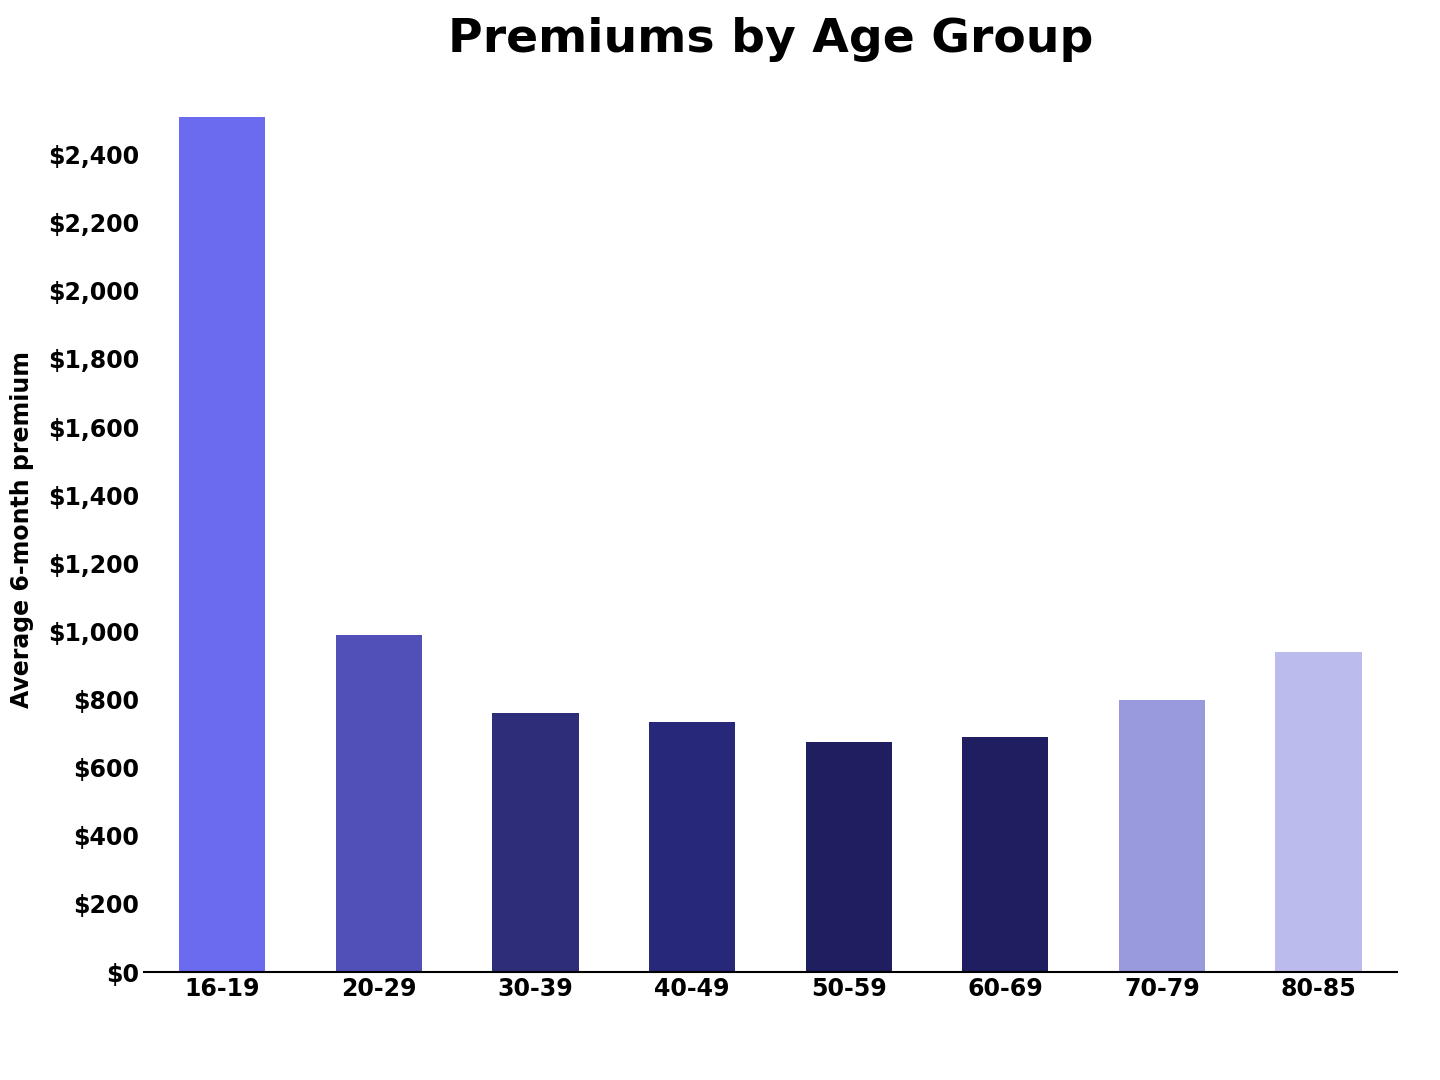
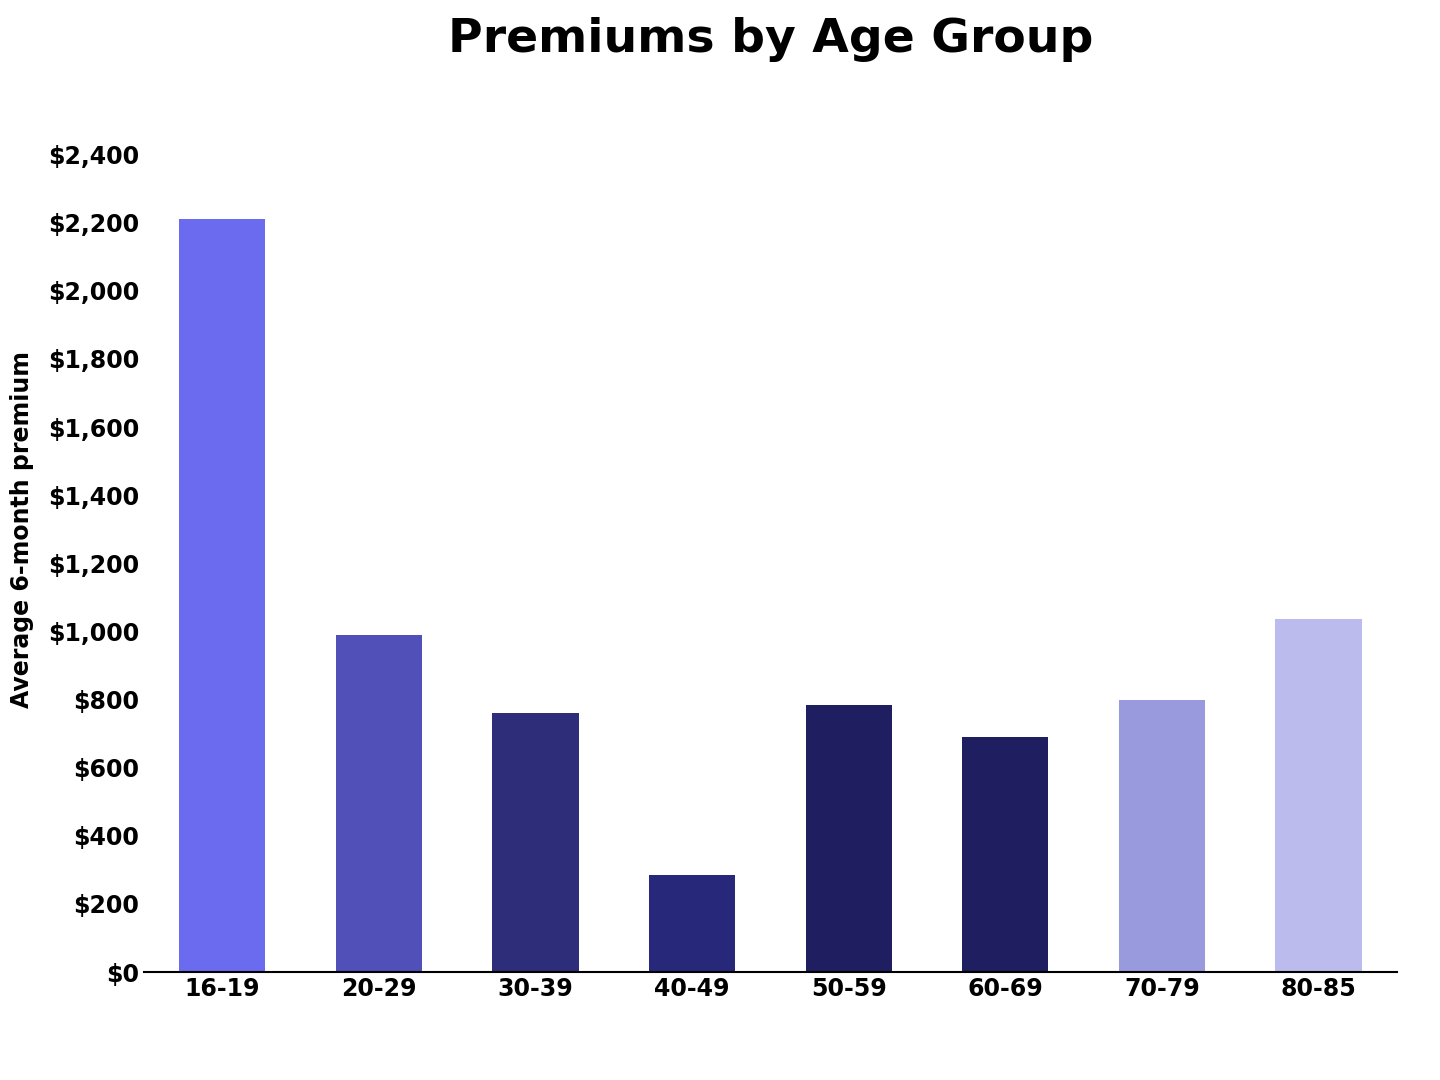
16-19: $2,510 -> $2,210
40-49: $735 -> $285
50-59: $675 -> $785
80-85: $940 -> $1,035
